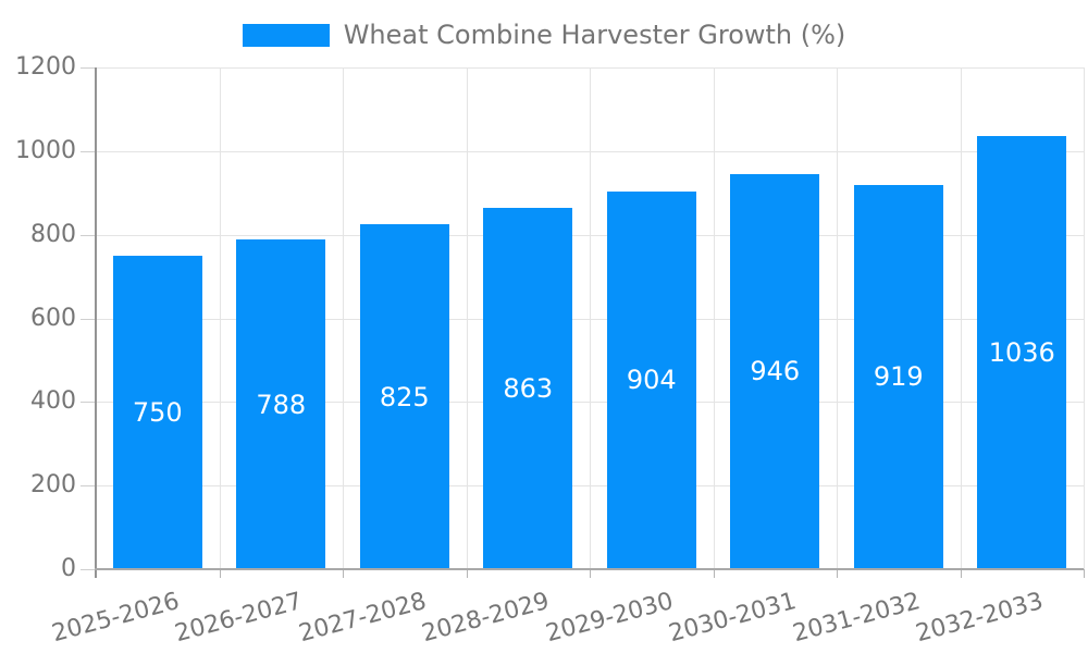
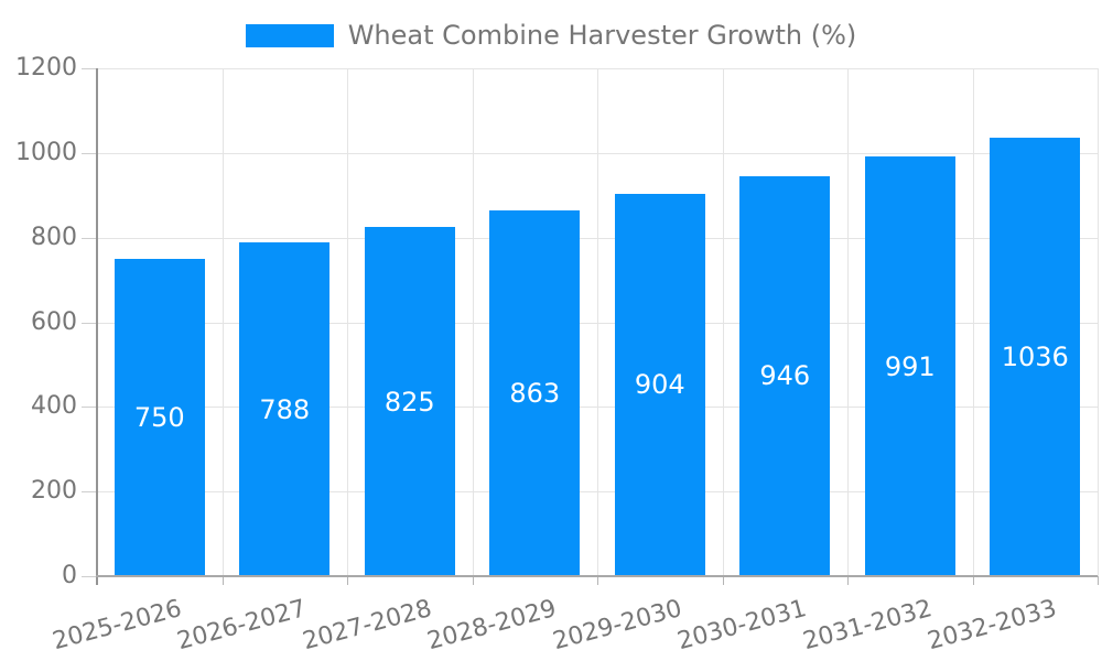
2031-2032: 919 -> 991
